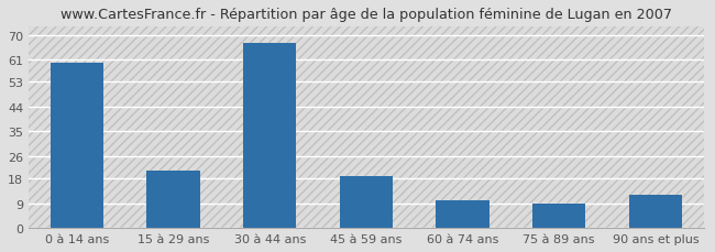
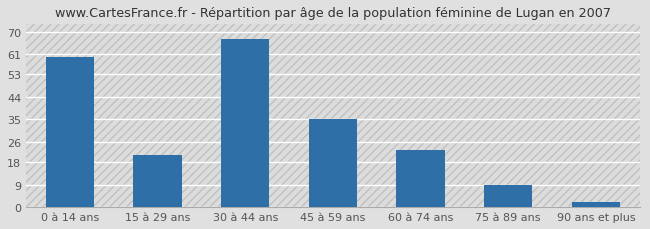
45 à 59 ans: 19 -> 35
60 à 74 ans: 10 -> 23
90 ans et plus: 12 -> 2
